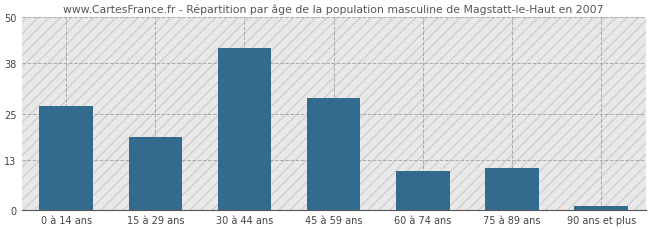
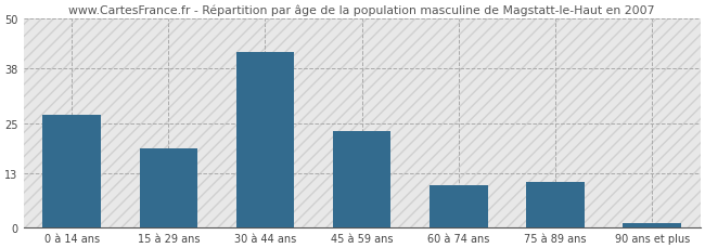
45 à 59 ans: 29 -> 23
